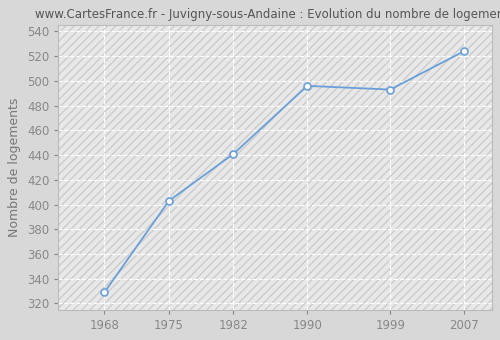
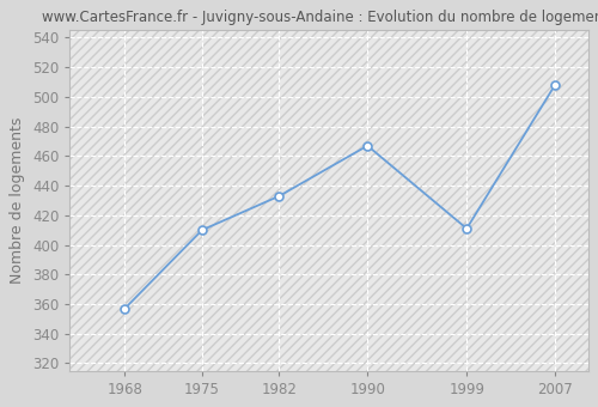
1968: 329 -> 357
1975: 403 -> 410
1982: 441 -> 433
1990: 496 -> 467
1999: 493 -> 411
2007: 524 -> 508
